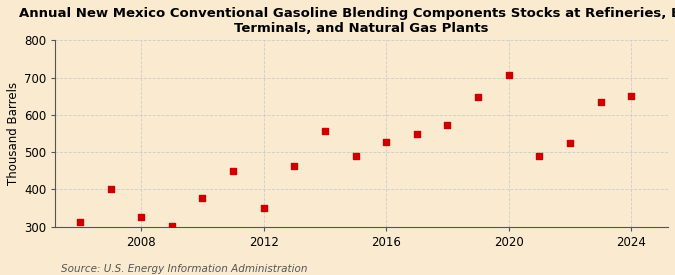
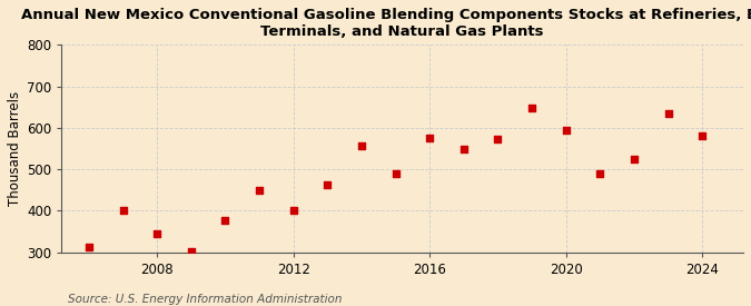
2008: 325 -> 345
2012: 350 -> 400
2016: 527 -> 575
2020: 708 -> 595
2024: 650 -> 580
